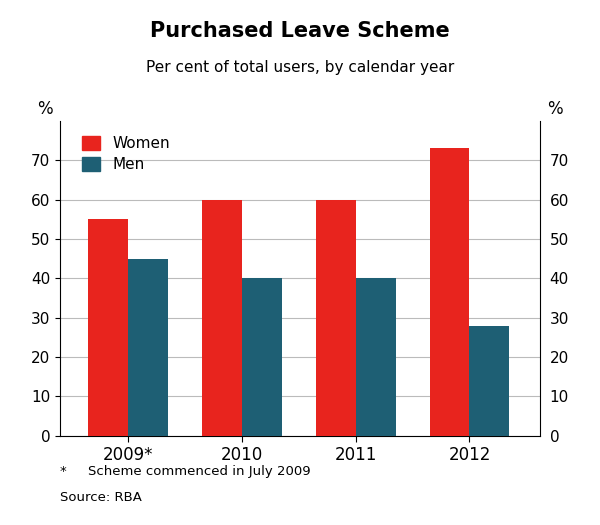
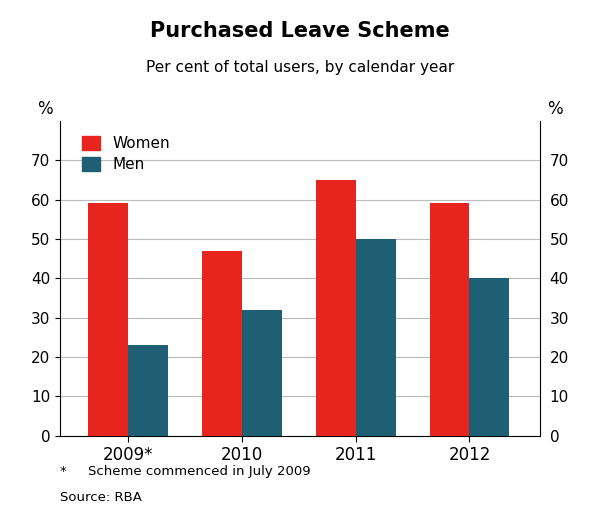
Women/2009*: 55 -> 59
Men/2009*: 45 -> 23
Women/2010: 60 -> 47
Men/2010: 40 -> 32
Women/2011: 60 -> 65
Men/2011: 40 -> 50
Women/2012: 73 -> 59
Men/2012: 28 -> 40
